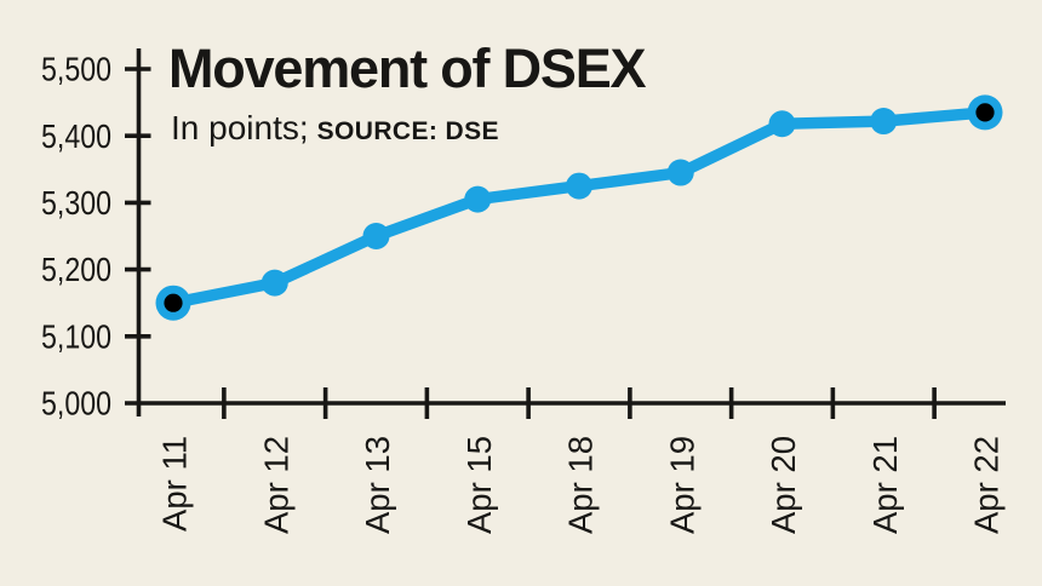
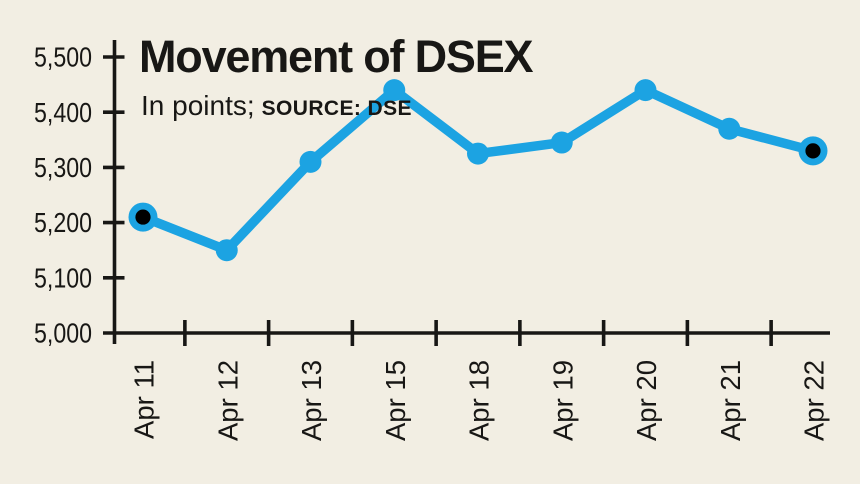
Apr 11: 5150 -> 5210
Apr 12: 5180 -> 5150
Apr 13: 5250 -> 5310
Apr 15: 5300 -> 5440
Apr 20: 5420 -> 5440
Apr 21: 5420 -> 5370
Apr 22: 5440 -> 5330
